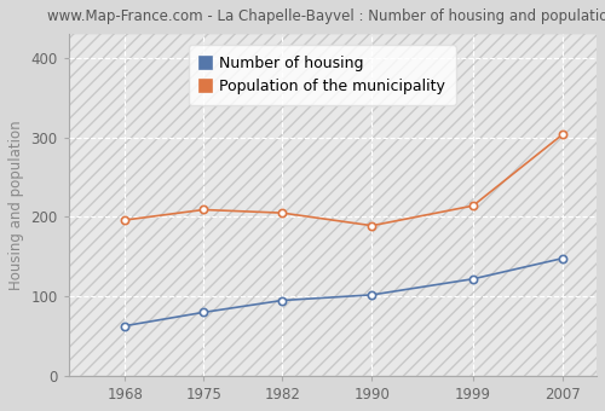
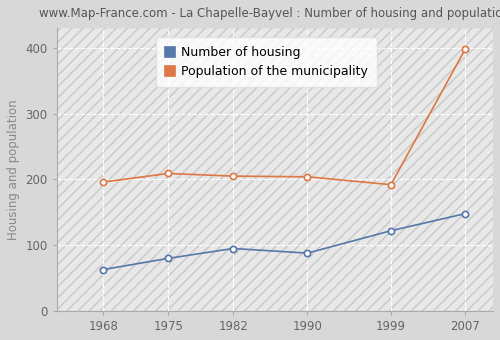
Number of housing/1990: 102 -> 88
Population of the municipality/1990: 189 -> 204
Population of the municipality/1999: 214 -> 192
Population of the municipality/2007: 304 -> 398
